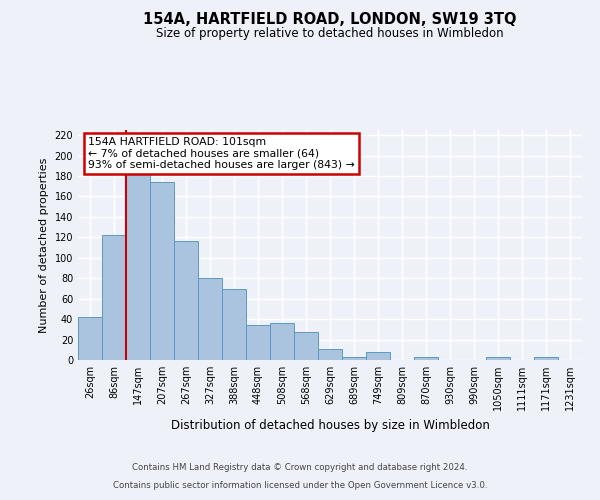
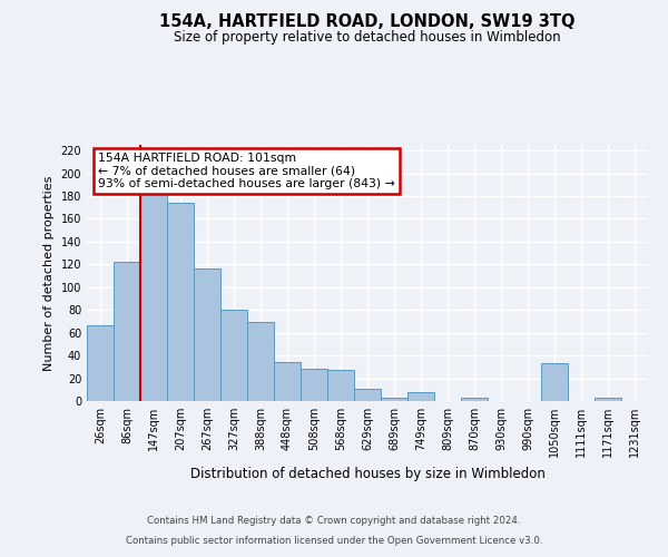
26sqm: 42 -> 67
508sqm: 36 -> 28
1050sqm: 3 -> 33
